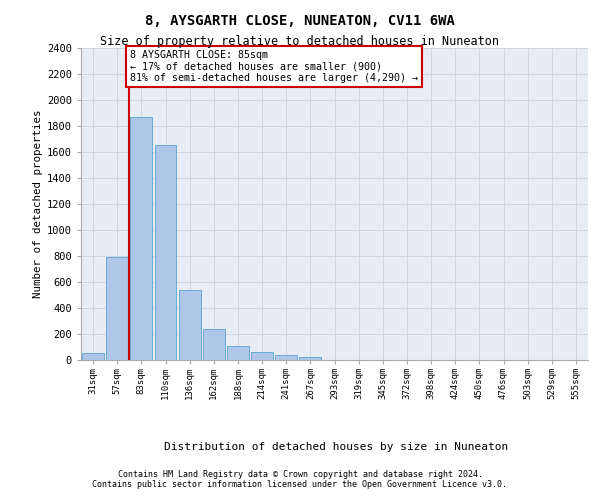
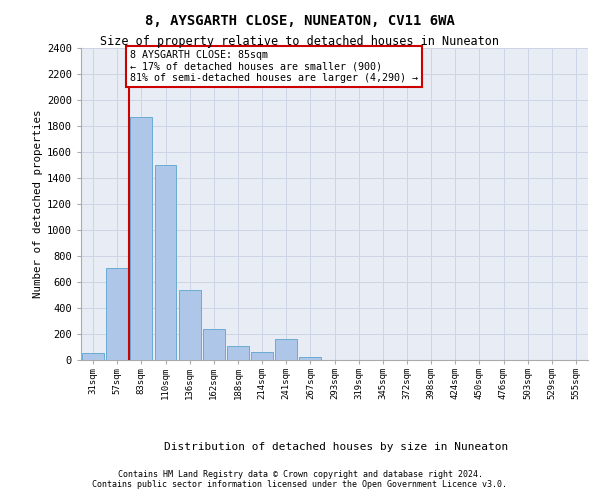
57sqm: 790 -> 710
110sqm: 1650 -> 1500
241sqm: 40 -> 160
